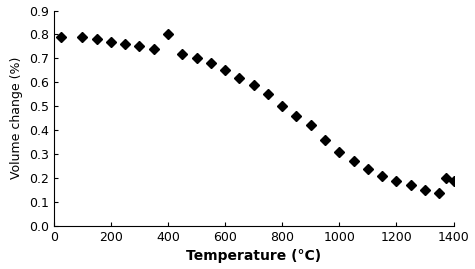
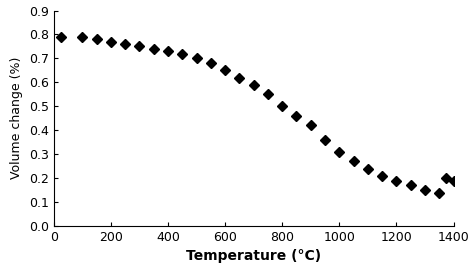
400: 0.80 -> 0.73
